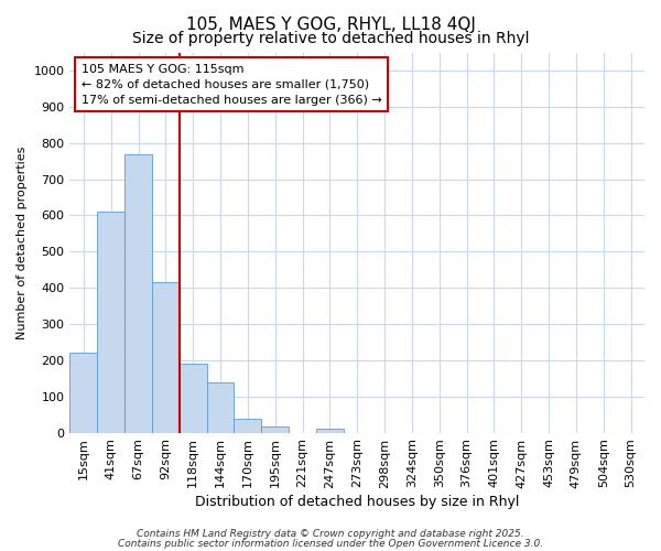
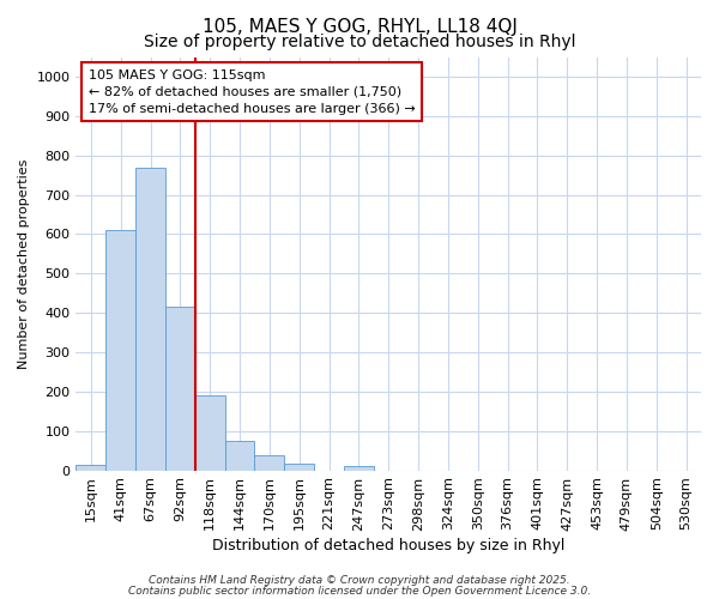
15sqm: 220 -> 15
144sqm: 140 -> 75
